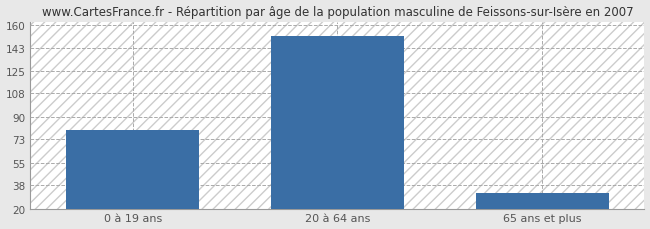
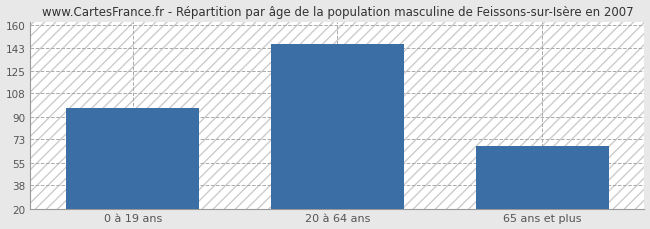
0 à 19 ans: 80 -> 97
20 à 64 ans: 152 -> 146
65 ans et plus: 32 -> 68
